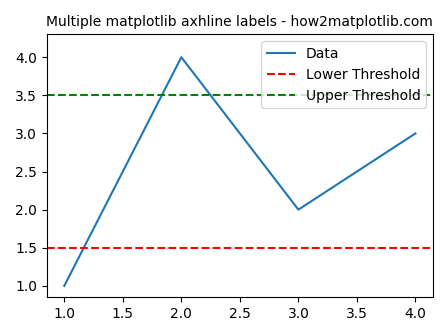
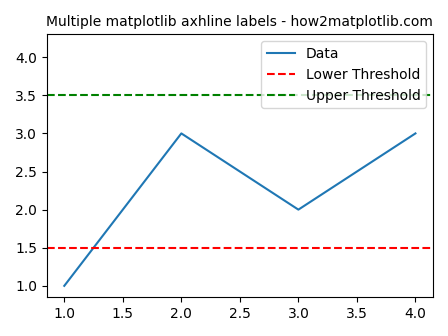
2.0: 4 -> 3
